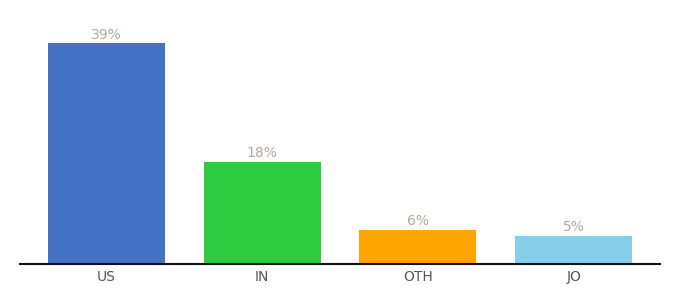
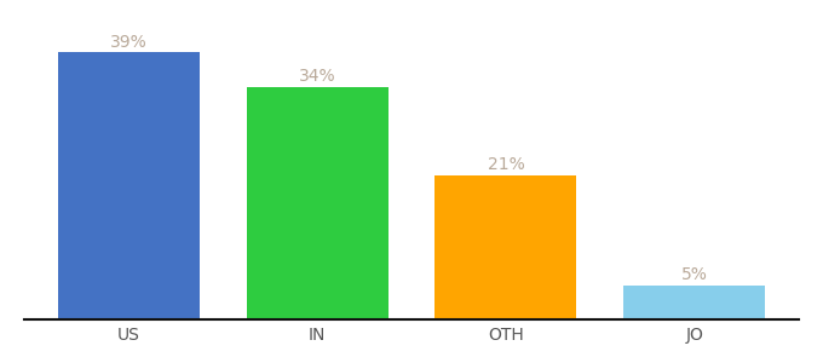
IN: 18% -> 34%
OTH: 6% -> 21%
